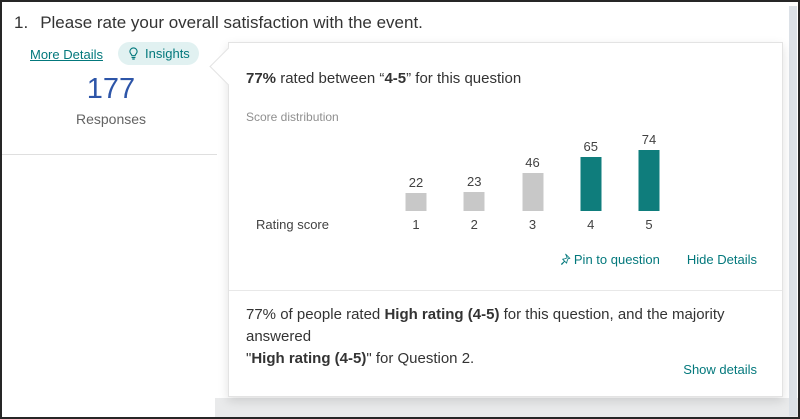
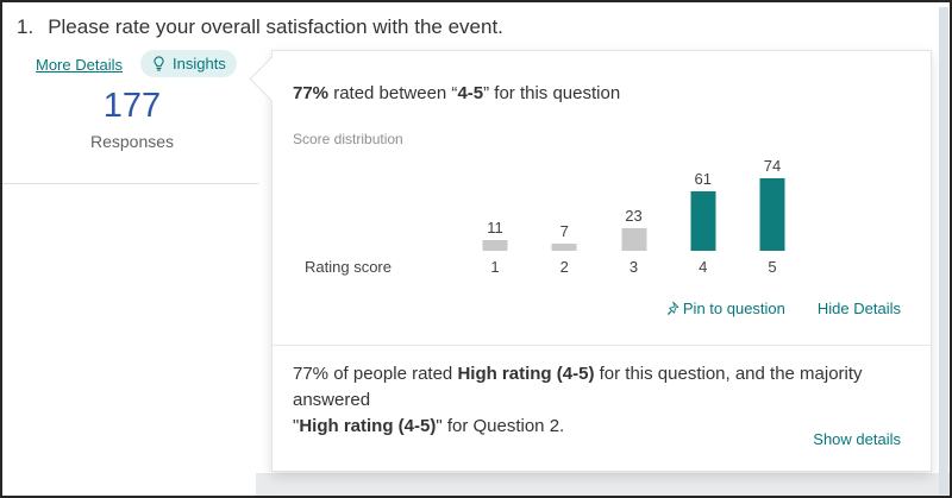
1: 22 -> 11
2: 23 -> 7
3: 46 -> 23
4: 65 -> 61
